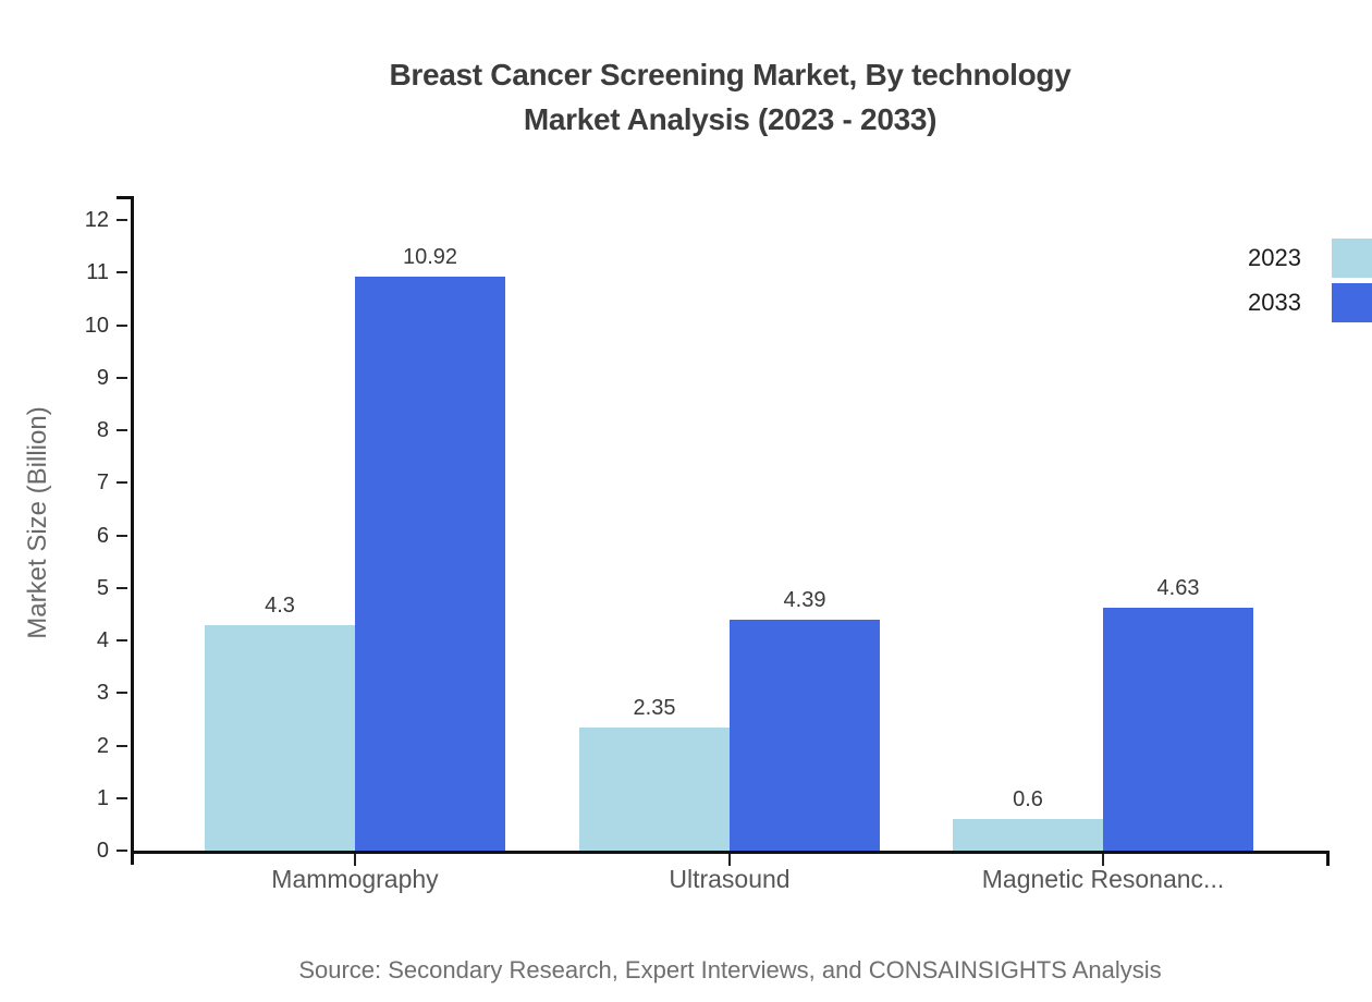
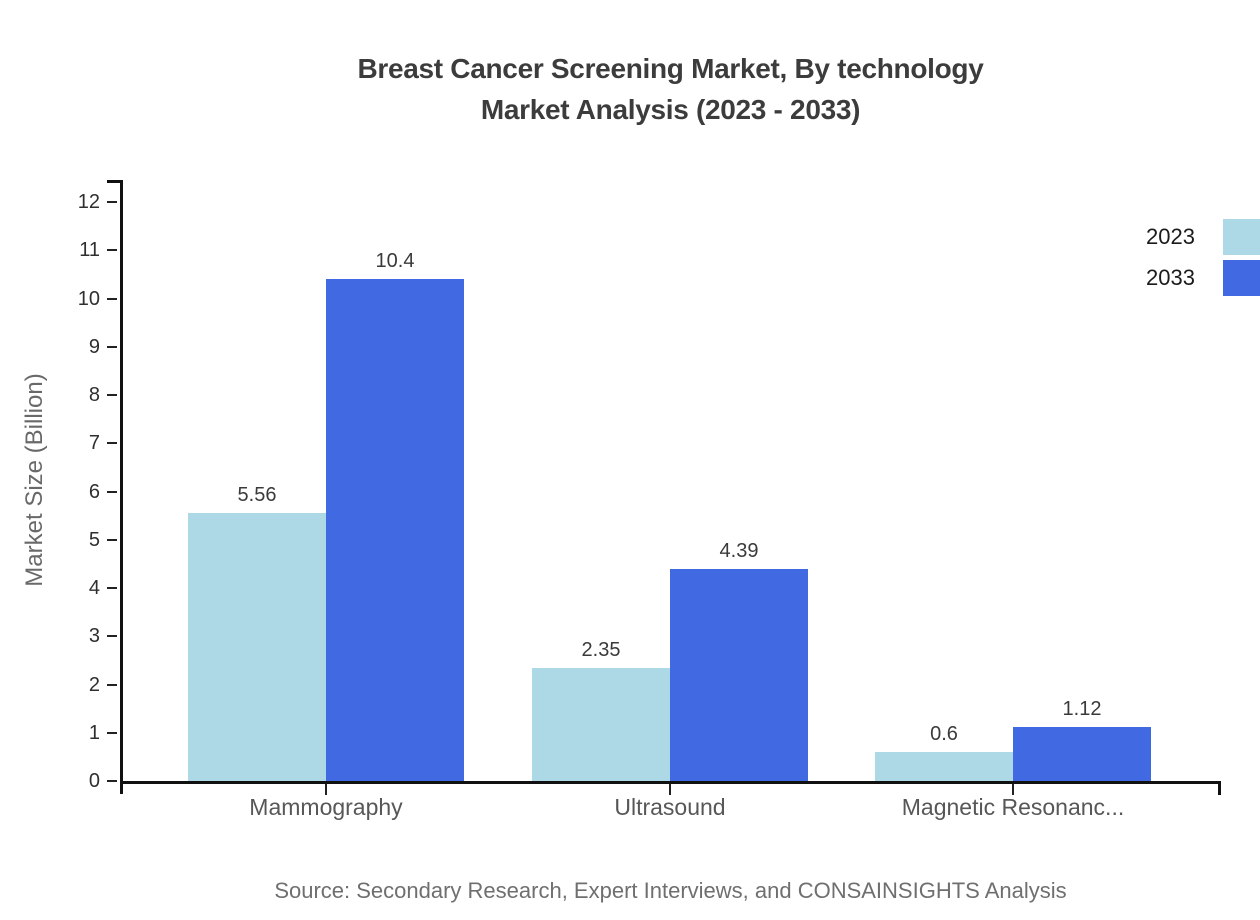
2023/Mammography: 4.3 -> 5.56
2033/Mammography: 10.92 -> 10.4
2033/Magnetic Resonanc...: 4.63 -> 1.12
